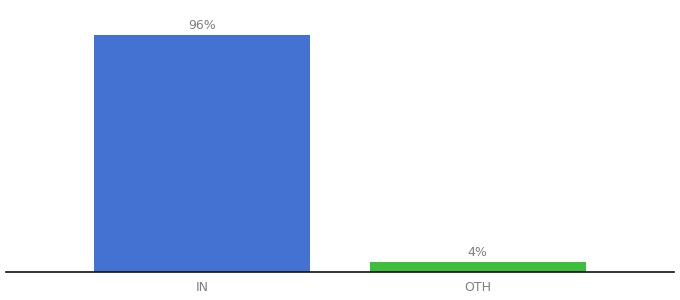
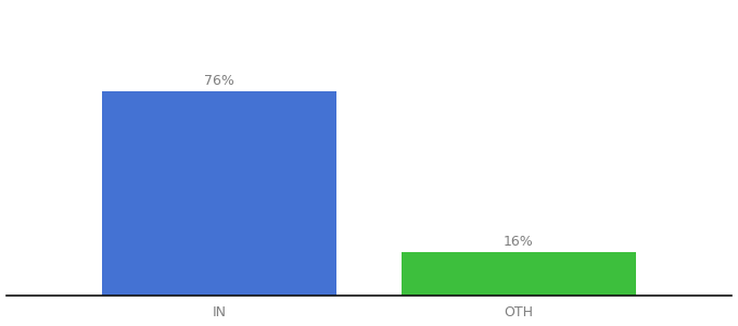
IN: 96% -> 76%
OTH: 4% -> 16%
